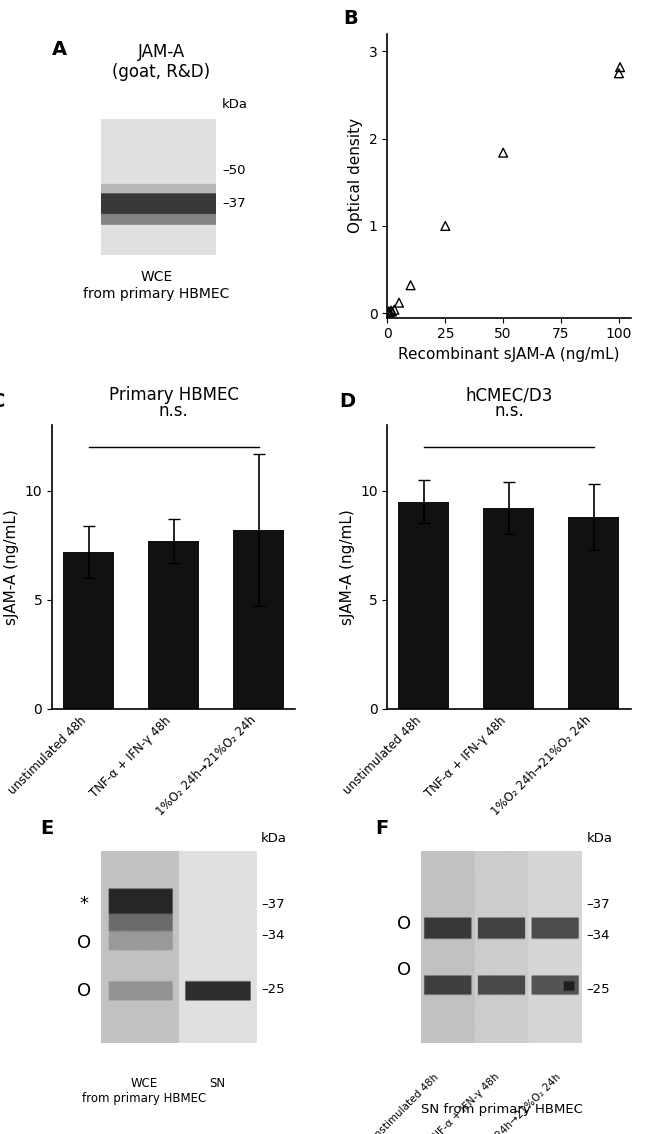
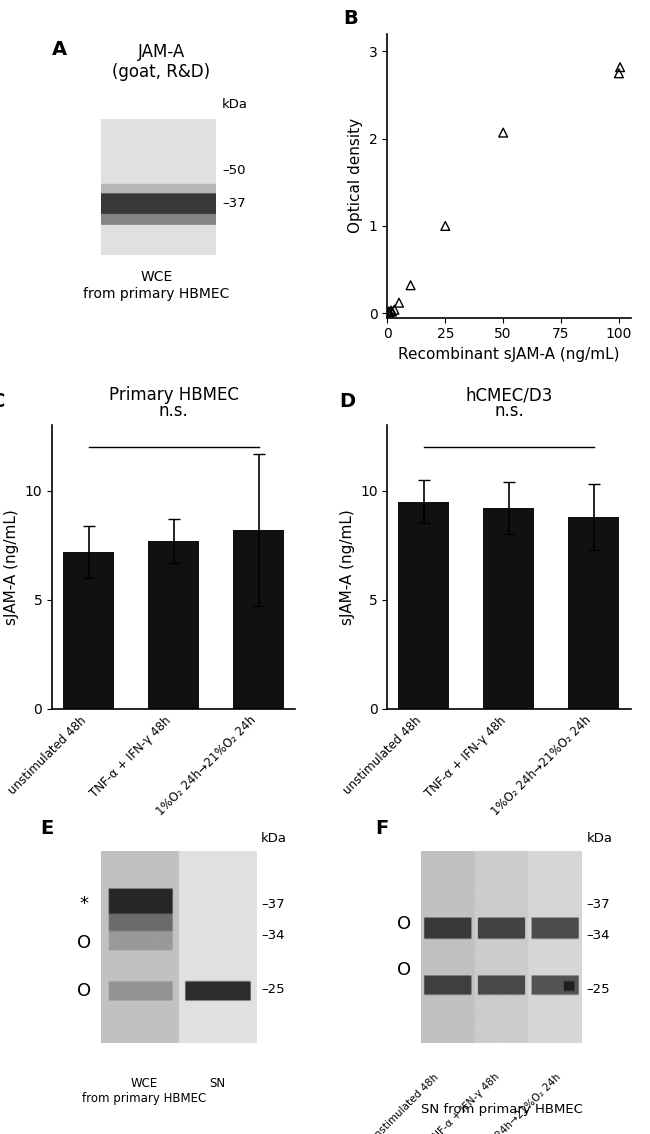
50: 1.84 -> 2.07
